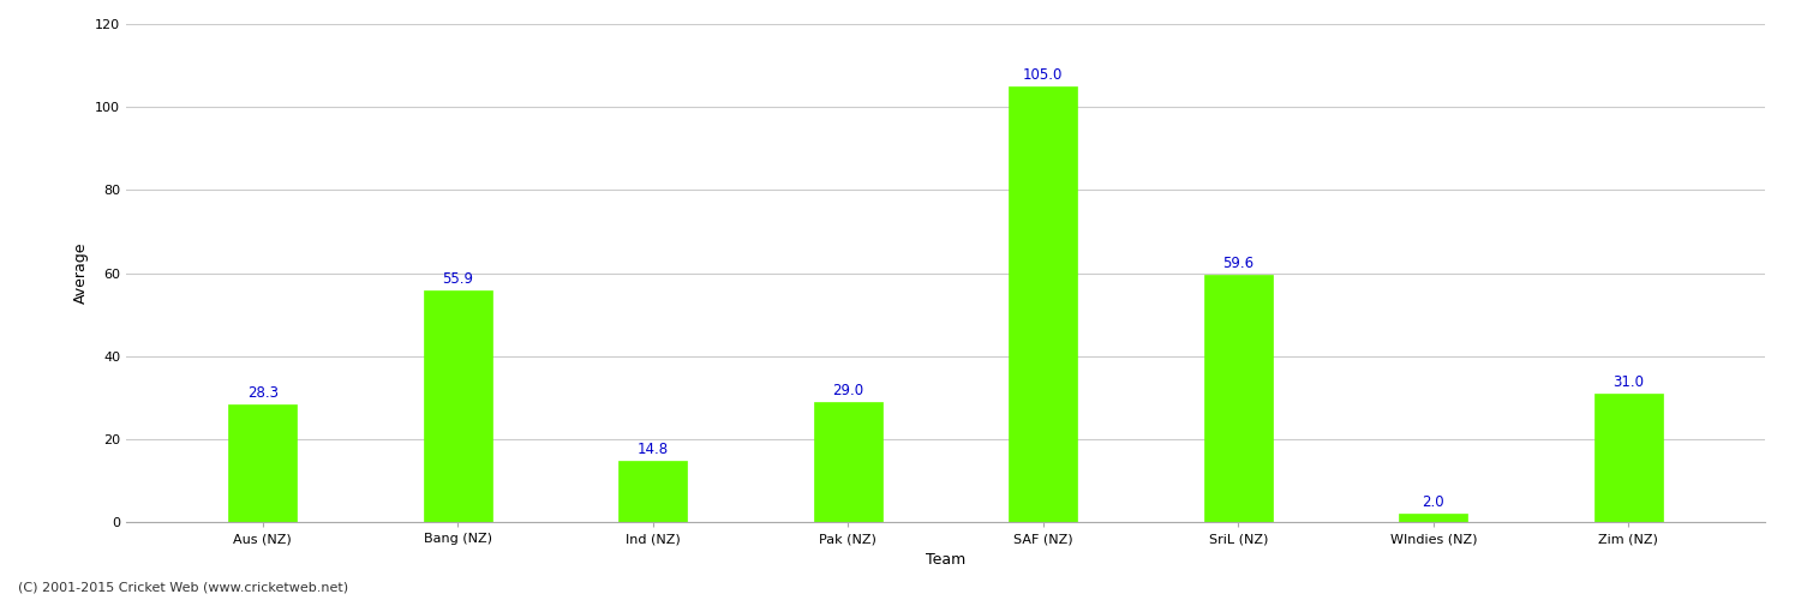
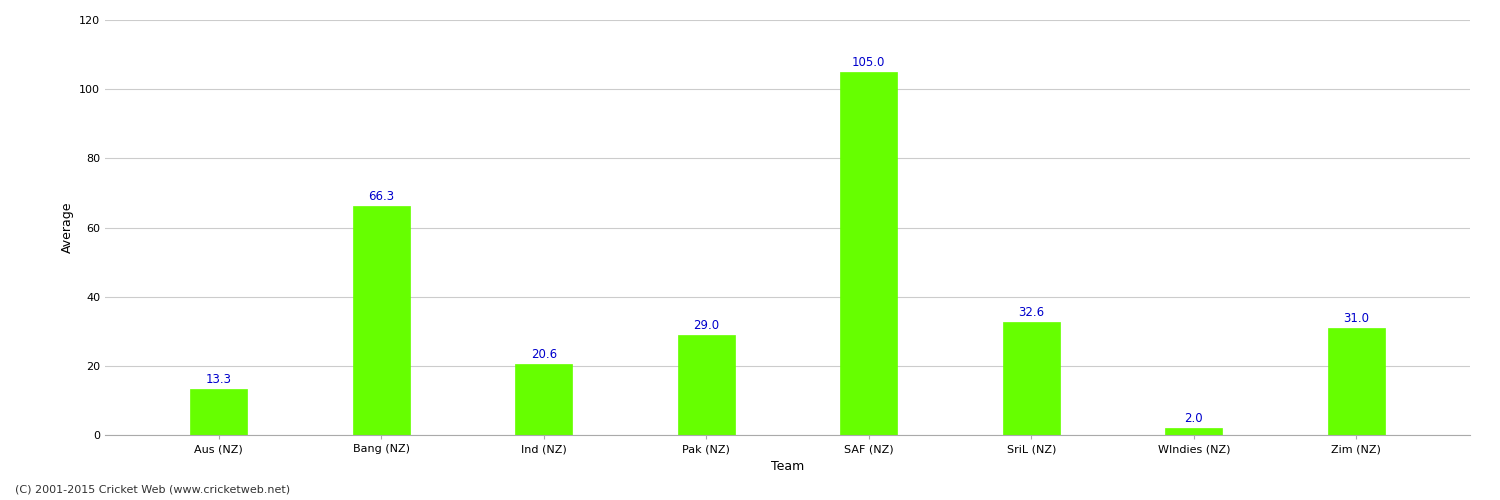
Aus (NZ): 28.3 -> 13.3
Bang (NZ): 55.9 -> 66.3
Ind (NZ): 14.8 -> 20.6
SriL (NZ): 59.6 -> 32.6
